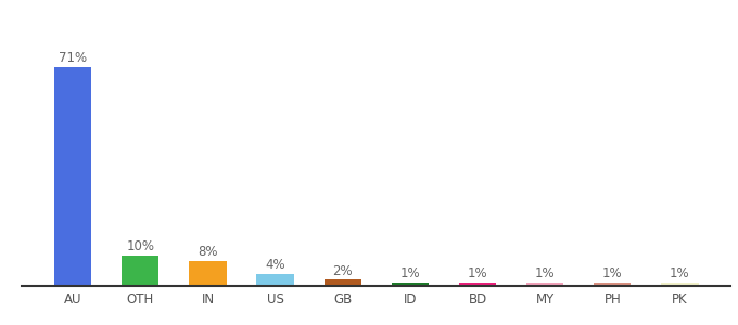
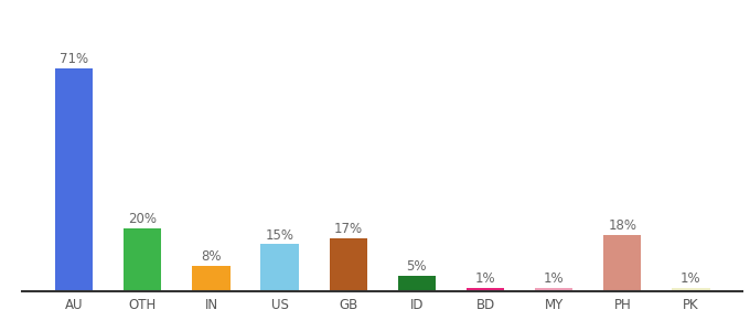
OTH: 10% -> 20%
US: 4% -> 15%
GB: 2% -> 17%
ID: 1% -> 5%
PH: 1% -> 18%
